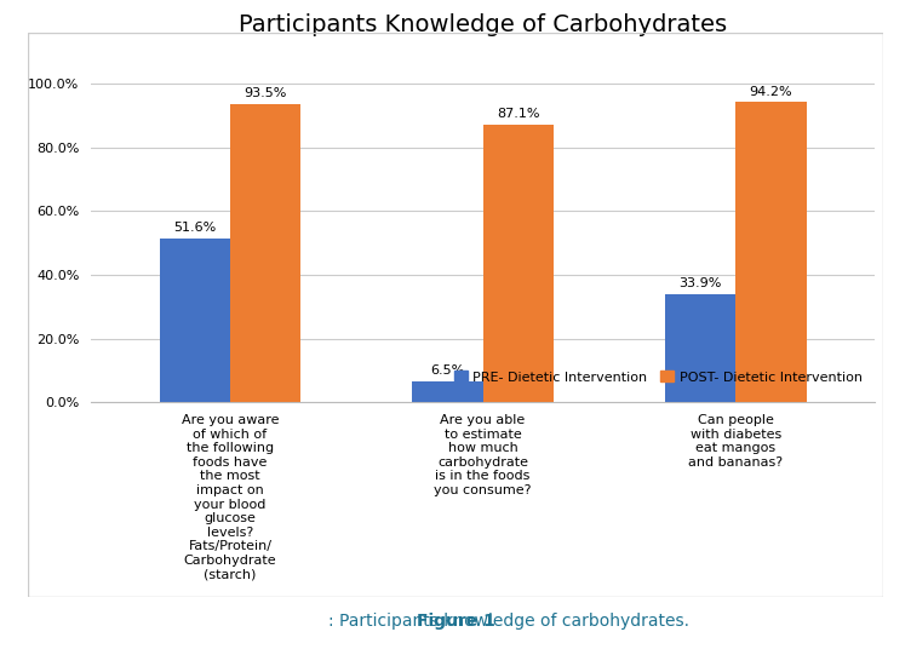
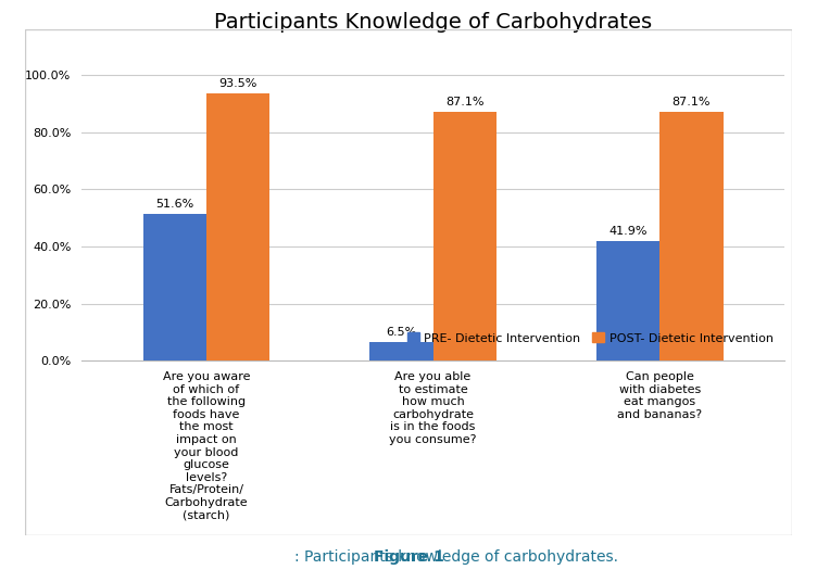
PRE- Dietetic Intervention/Can people with diabetes eat mangos and bananas?: 33.9% -> 41.9%
POST- Dietetic Intervention/Can people with diabetes eat mangos and bananas?: 94.2% -> 87.1%
